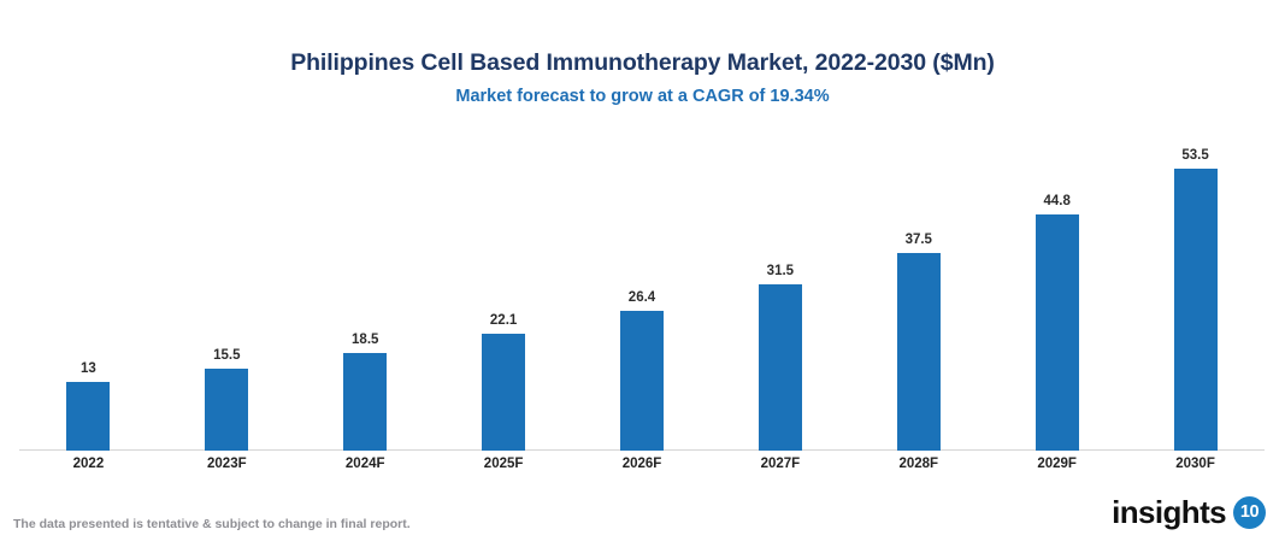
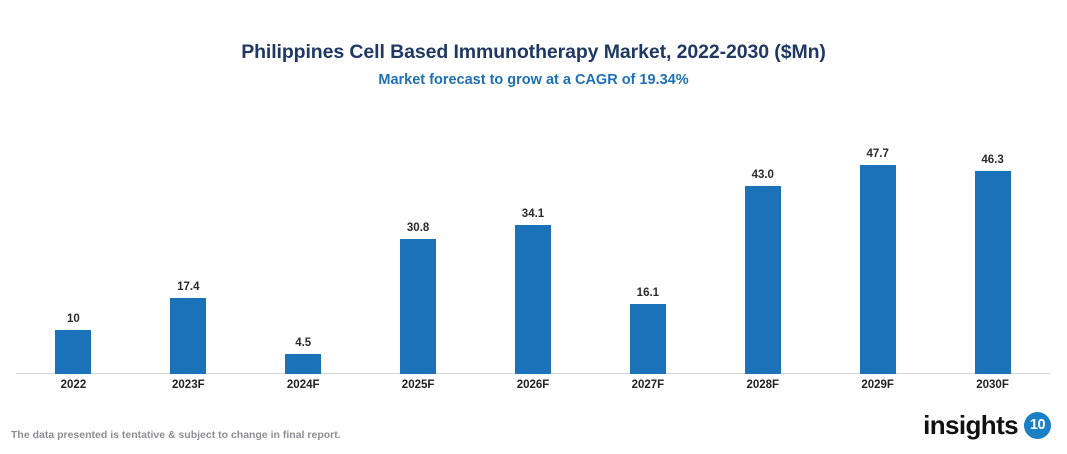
2022: 13 -> 10
2023F: 15.5 -> 17.4
2024F: 18.5 -> 4.5
2025F: 22.1 -> 30.8
2026F: 26.4 -> 34.1
2027F: 31.5 -> 16.1
2028F: 37.5 -> 43.0
2029F: 44.8 -> 47.7
2030F: 53.5 -> 46.3
